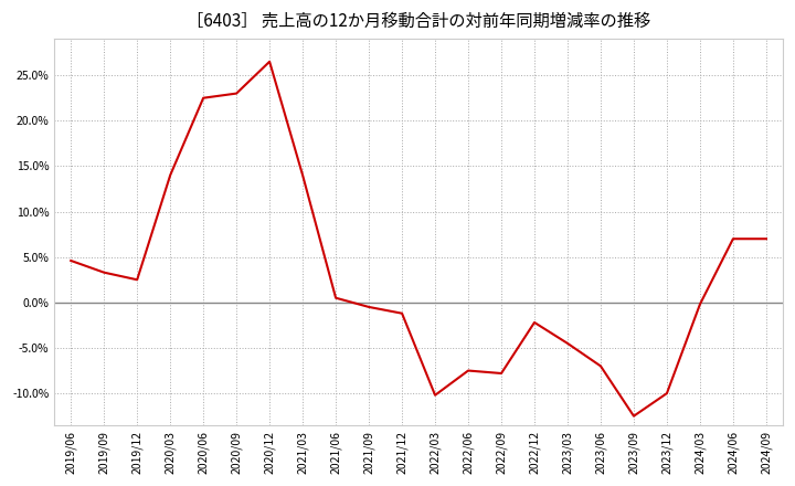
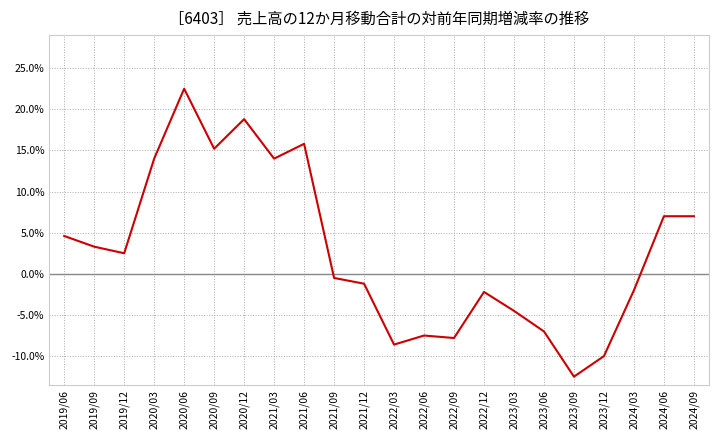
2020/09: 23.0% -> 15.2%
2020/12: 26.5% -> 18.8%
2021/06: 0.5% -> 15.8%
2022/03: -10.2% -> -8.6%
2024/03: -0.2% -> -2.0%
